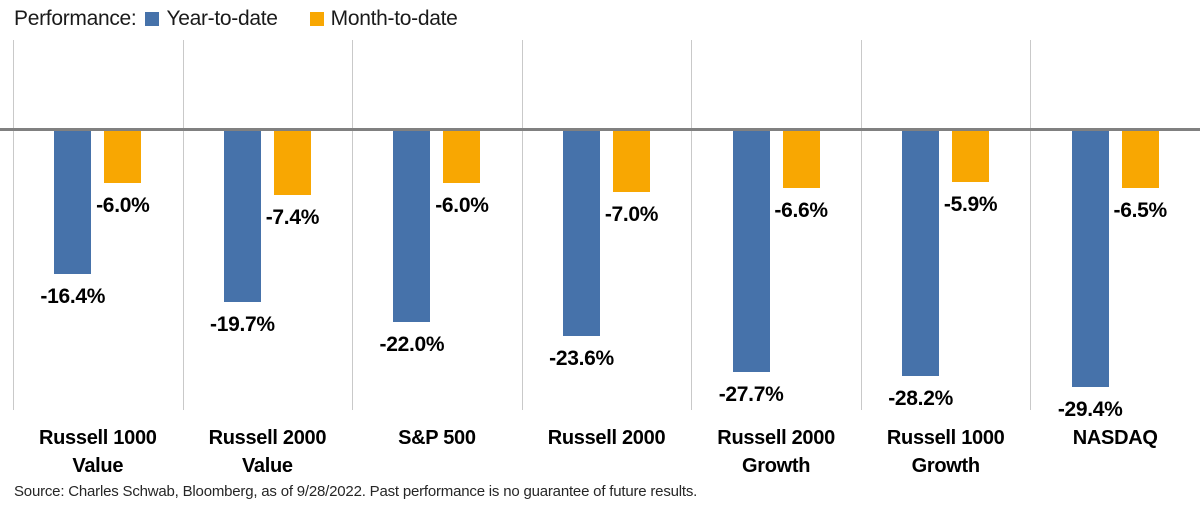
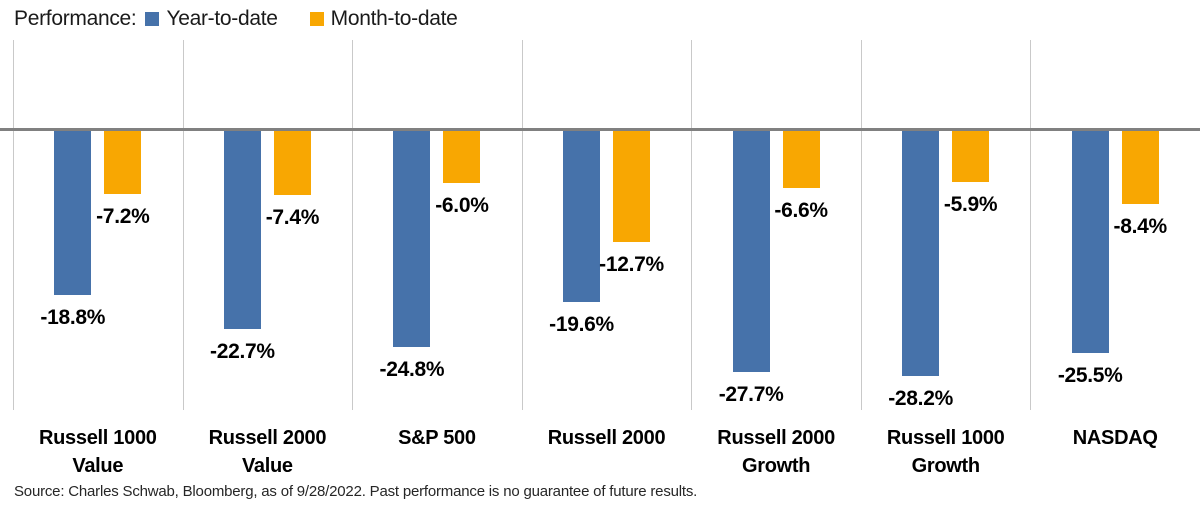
Year-to-date/Russell 1000 Value: -16.4% -> -18.8%
Month-to-date/Russell 1000 Value: -6.0% -> -7.2%
Year-to-date/Russell 2000 Value: -19.7% -> -22.7%
Year-to-date/S&P 500: -22.0% -> -24.8%
Year-to-date/Russell 2000: -23.6% -> -19.6%
Month-to-date/Russell 2000: -7.0% -> -12.7%
Year-to-date/NASDAQ: -29.4% -> -25.5%
Month-to-date/NASDAQ: -6.5% -> -8.4%
